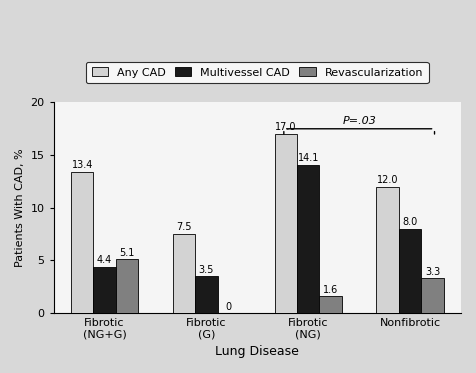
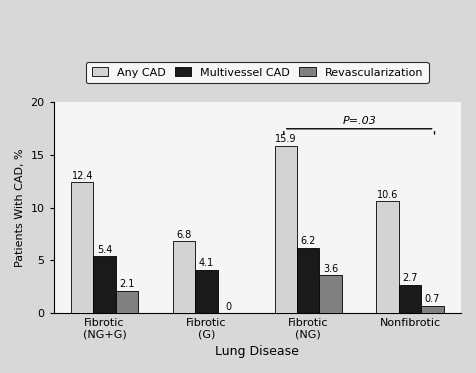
Any CAD/Fibrotic (NG+G): 13.4 -> 12.4
Multivessel CAD/Fibrotic (NG+G): 4.4 -> 5.4
Revascularization/Fibrotic (NG+G): 5.1 -> 2.1
Any CAD/Fibrotic (G): 7.5 -> 6.8
Multivessel CAD/Fibrotic (G): 3.5 -> 4.1
Any CAD/Fibrotic (NG): 17.0 -> 15.9
Multivessel CAD/Fibrotic (NG): 14.1 -> 6.2
Revascularization/Fibrotic (NG): 1.6 -> 3.6
Any CAD/Nonfibrotic: 12.0 -> 10.6
Multivessel CAD/Nonfibrotic: 8.0 -> 2.7
Revascularization/Nonfibrotic: 3.3 -> 0.7
